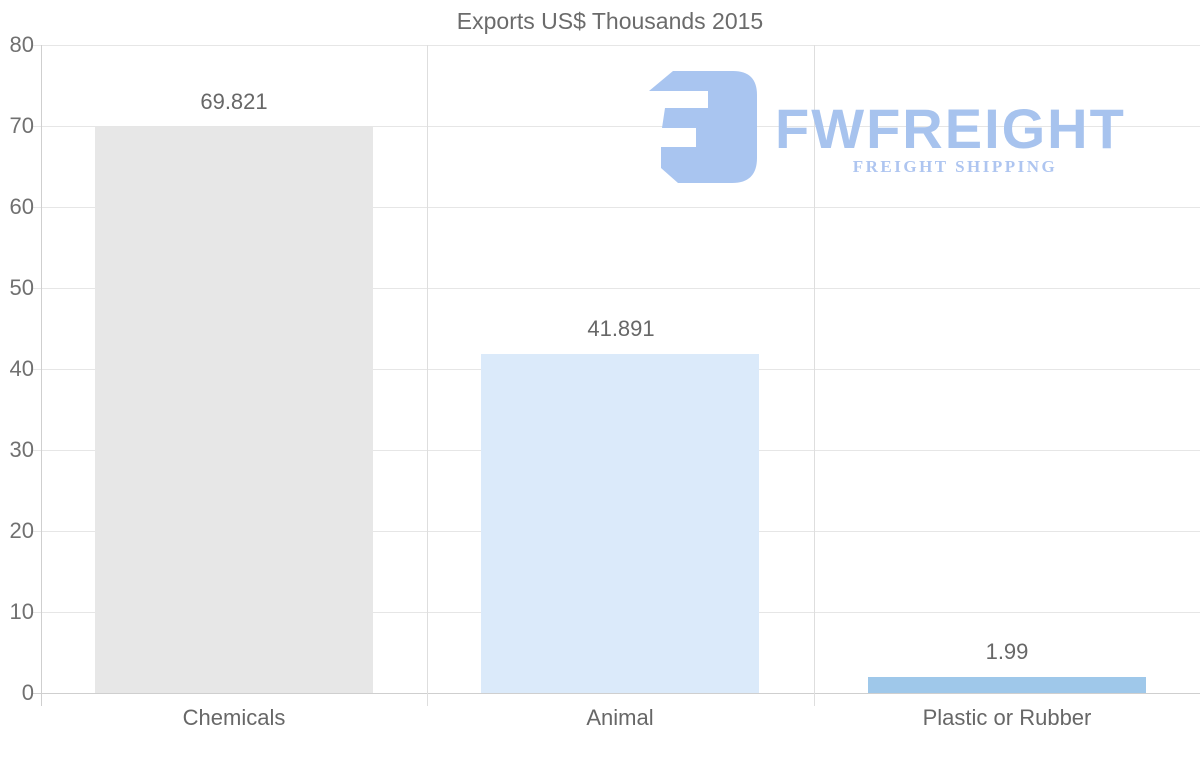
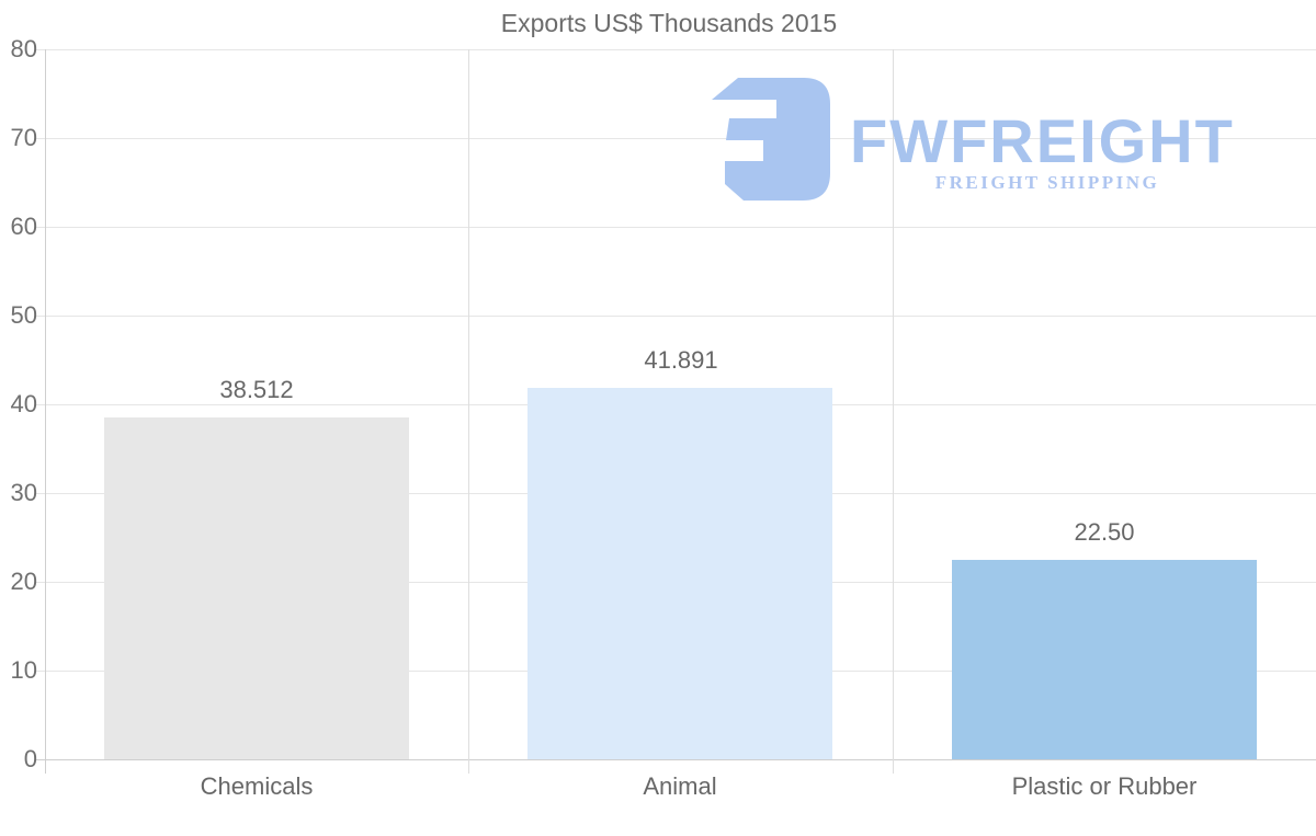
Chemicals: 69.821 -> 38.512
Plastic or Rubber: 1.99 -> 22.50
